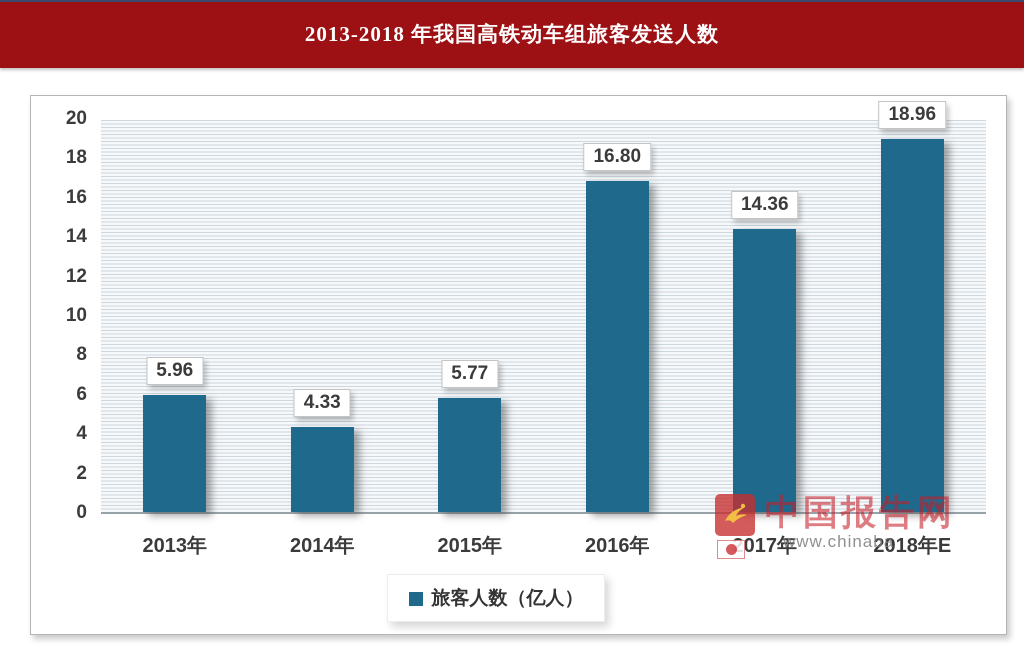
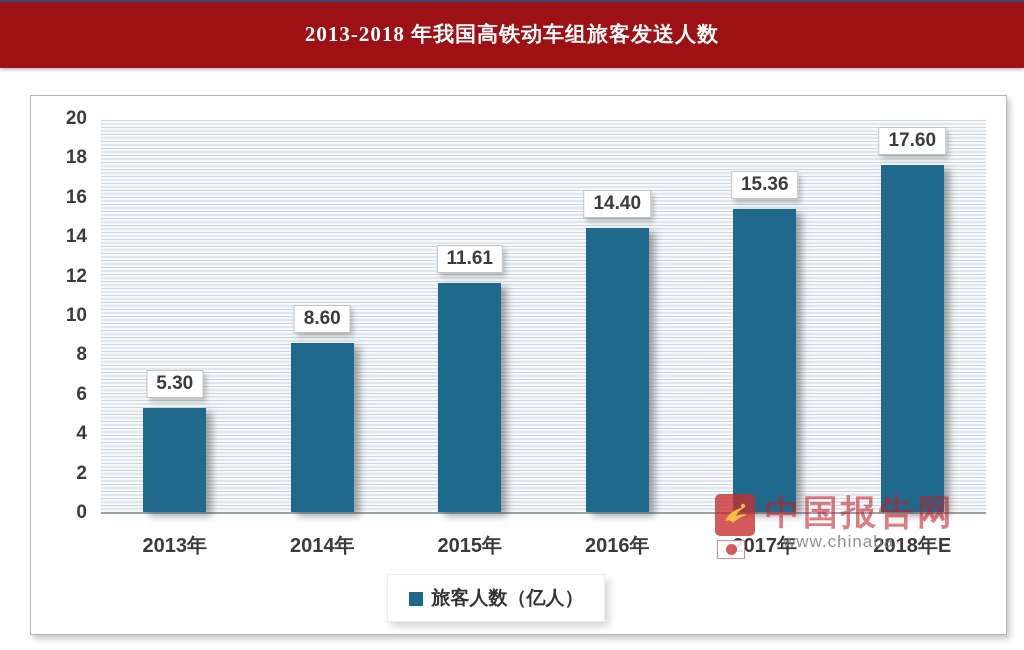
2013年: 5.96 -> 5.30
2014年: 4.33 -> 8.60
2015年: 5.77 -> 11.61
2016年: 16.80 -> 14.40
2017年: 14.36 -> 15.36
2018年E: 18.96 -> 17.60
